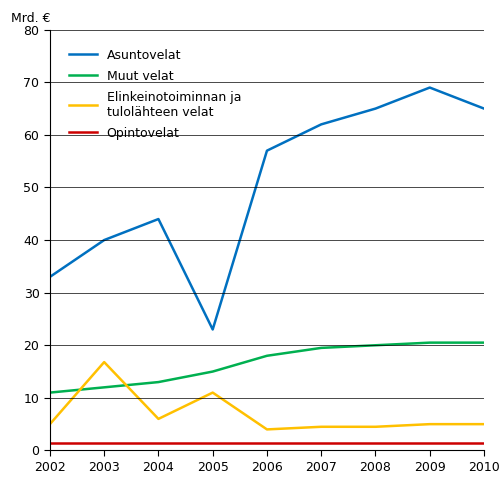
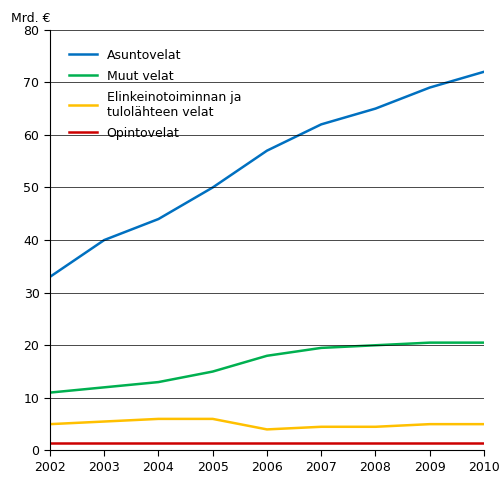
Elinkeinotoiminnan ja tulolähteen velat/2003: 16.8 -> 5.5
Asuntovelat/2005: 23 -> 50
Elinkeinotoiminnan ja tulolähteen velat/2005: 11.0 -> 6.0
Asuntovelat/2010: 65 -> 72
